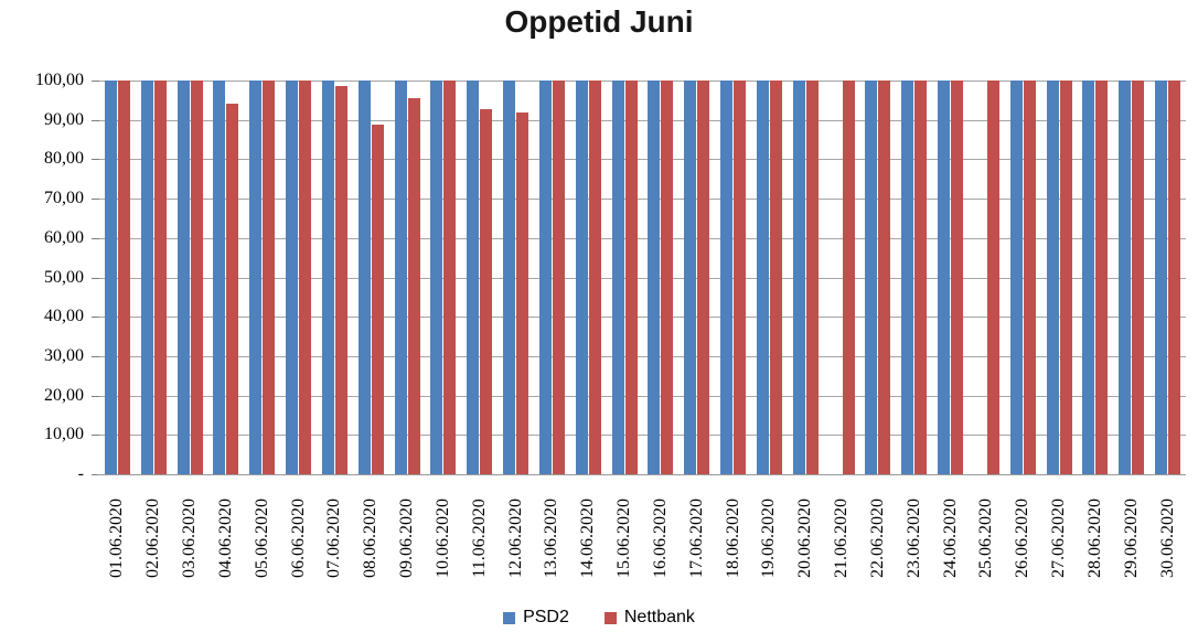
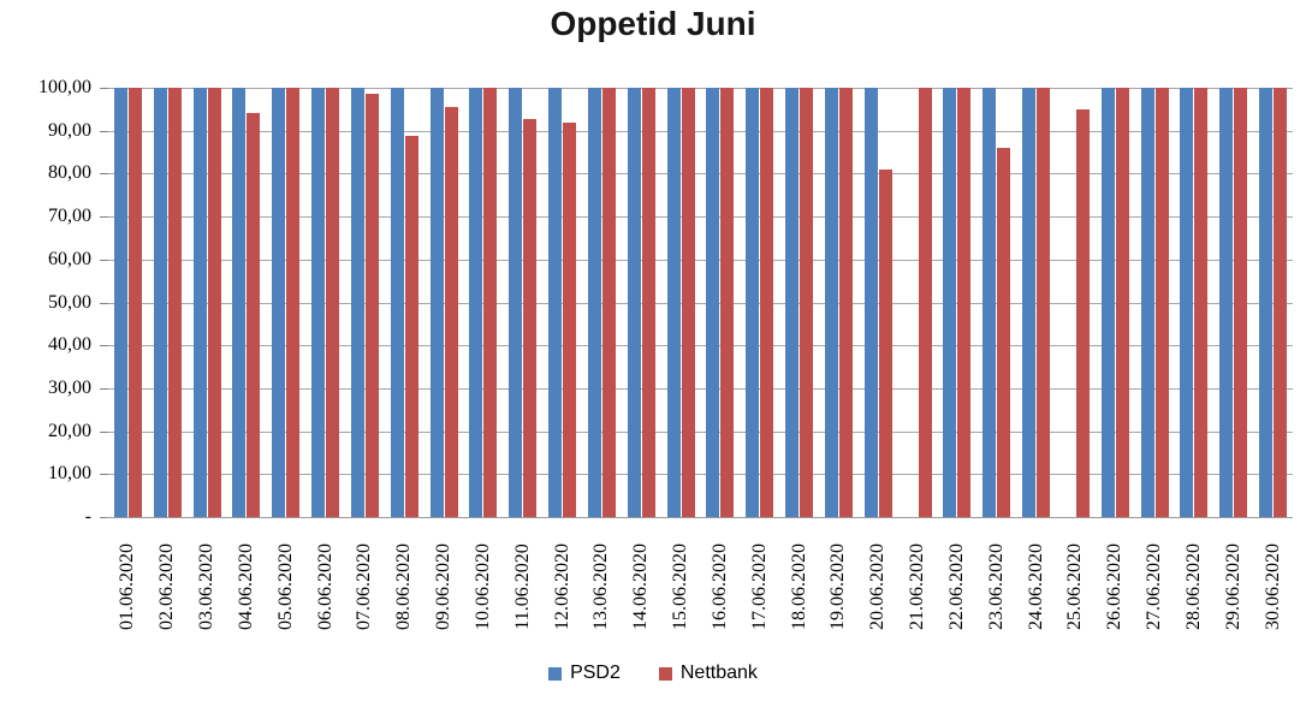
Nettbank/20.06.2020: 100 -> 81
Nettbank/23.06.2020: 100 -> 86
Nettbank/25.06.2020: 100 -> 95
